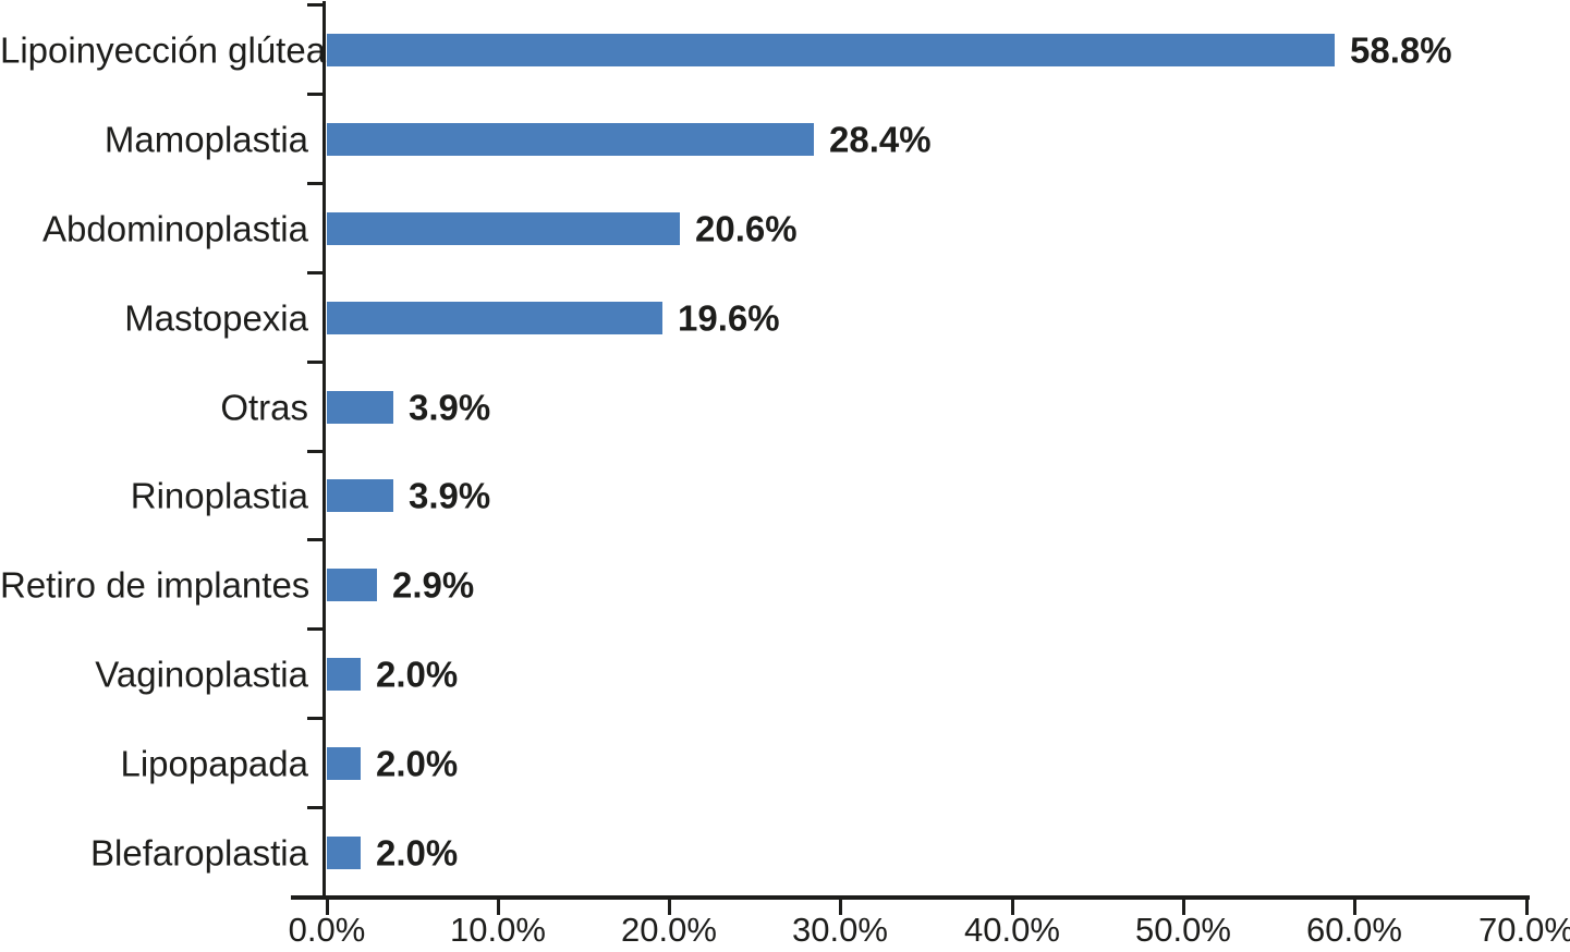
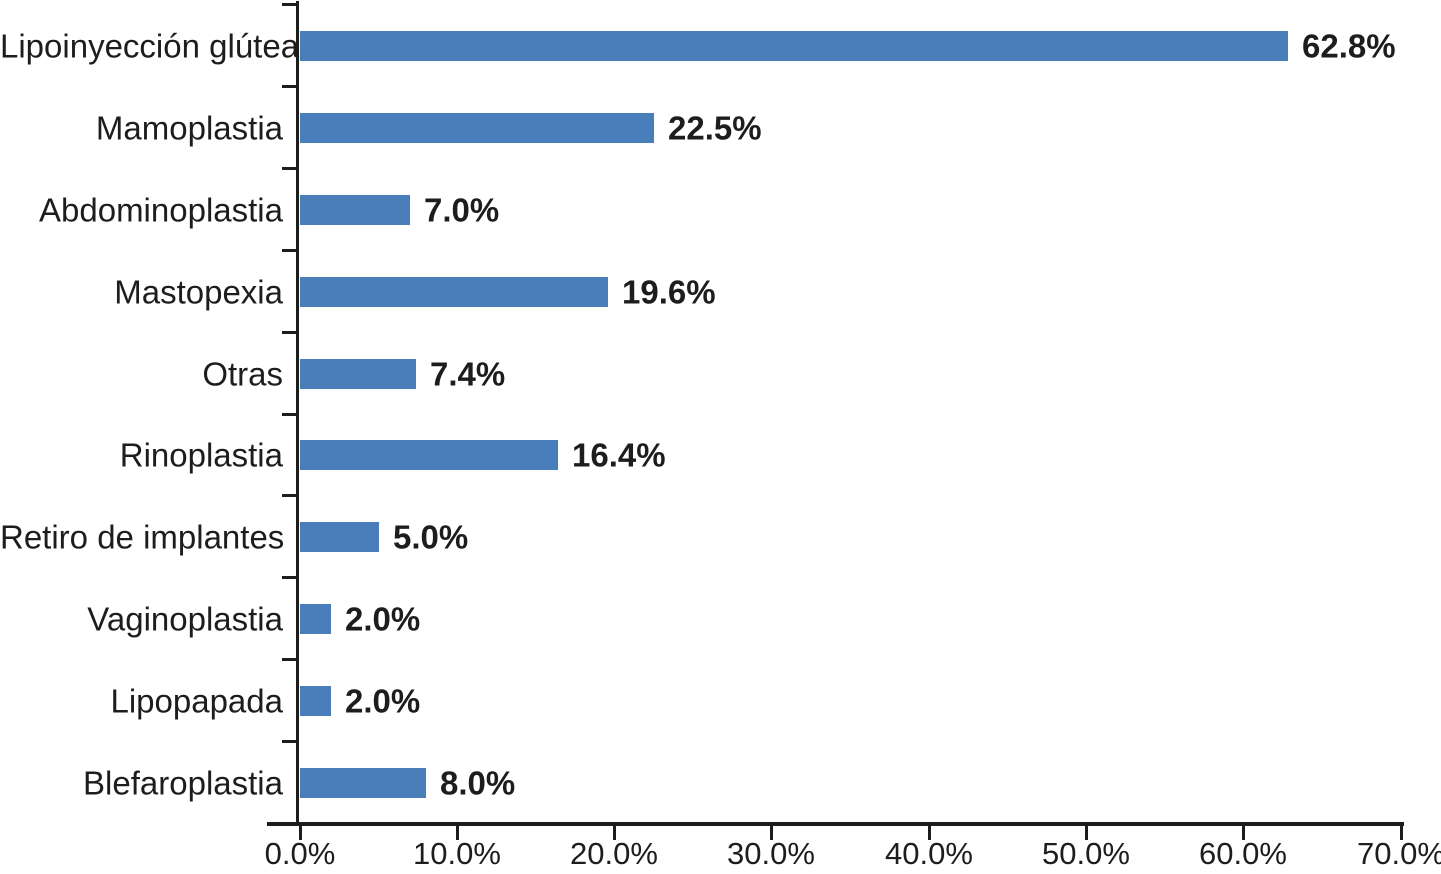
Lipoinyección glútea: 58.8% -> 62.8%
Mamoplastia: 28.4% -> 22.5%
Abdominoplastia: 20.6% -> 7.0%
Otras: 3.9% -> 7.4%
Rinoplastia: 3.9% -> 16.4%
Retiro de implantes: 2.9% -> 5.0%
Blefaroplastia: 2.0% -> 8.0%
